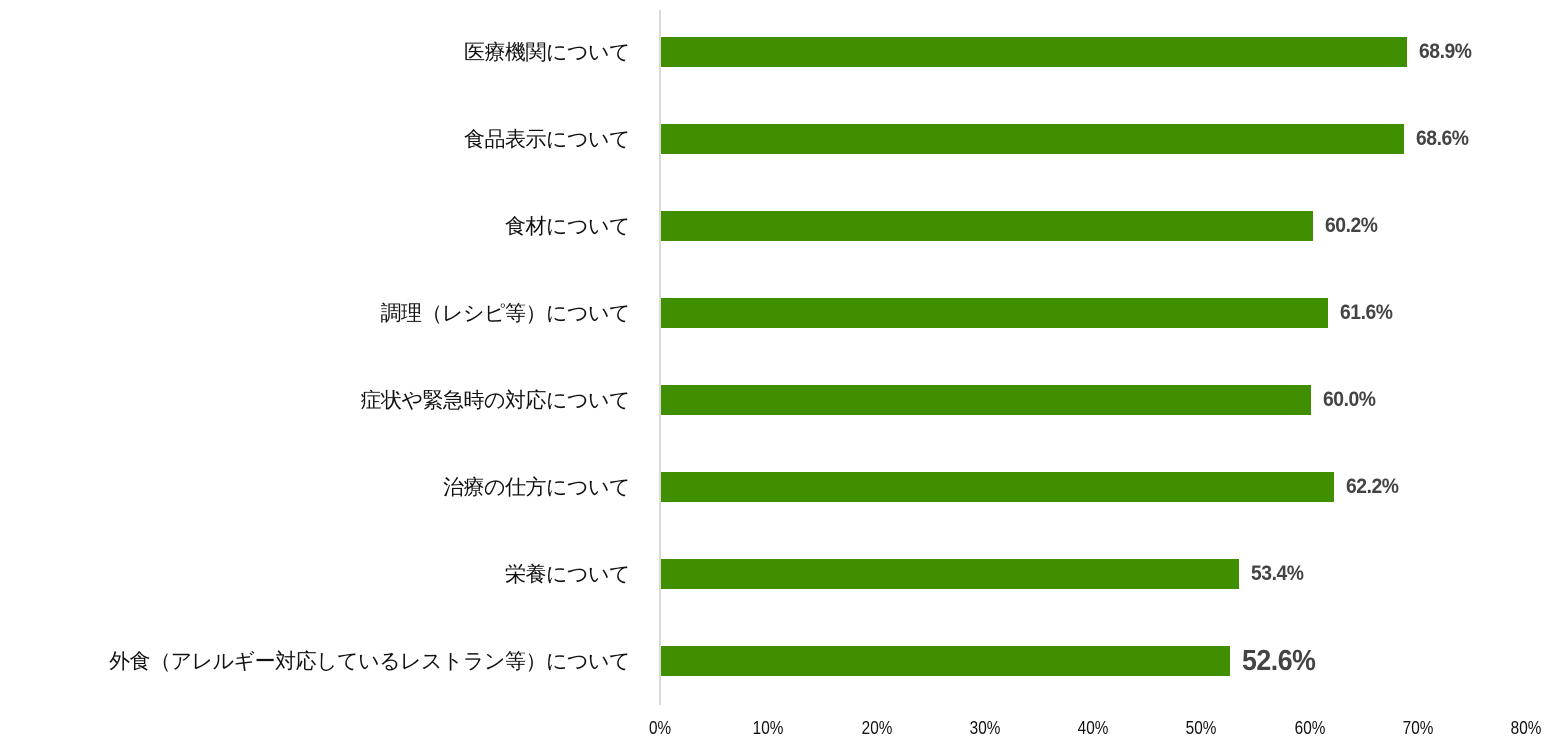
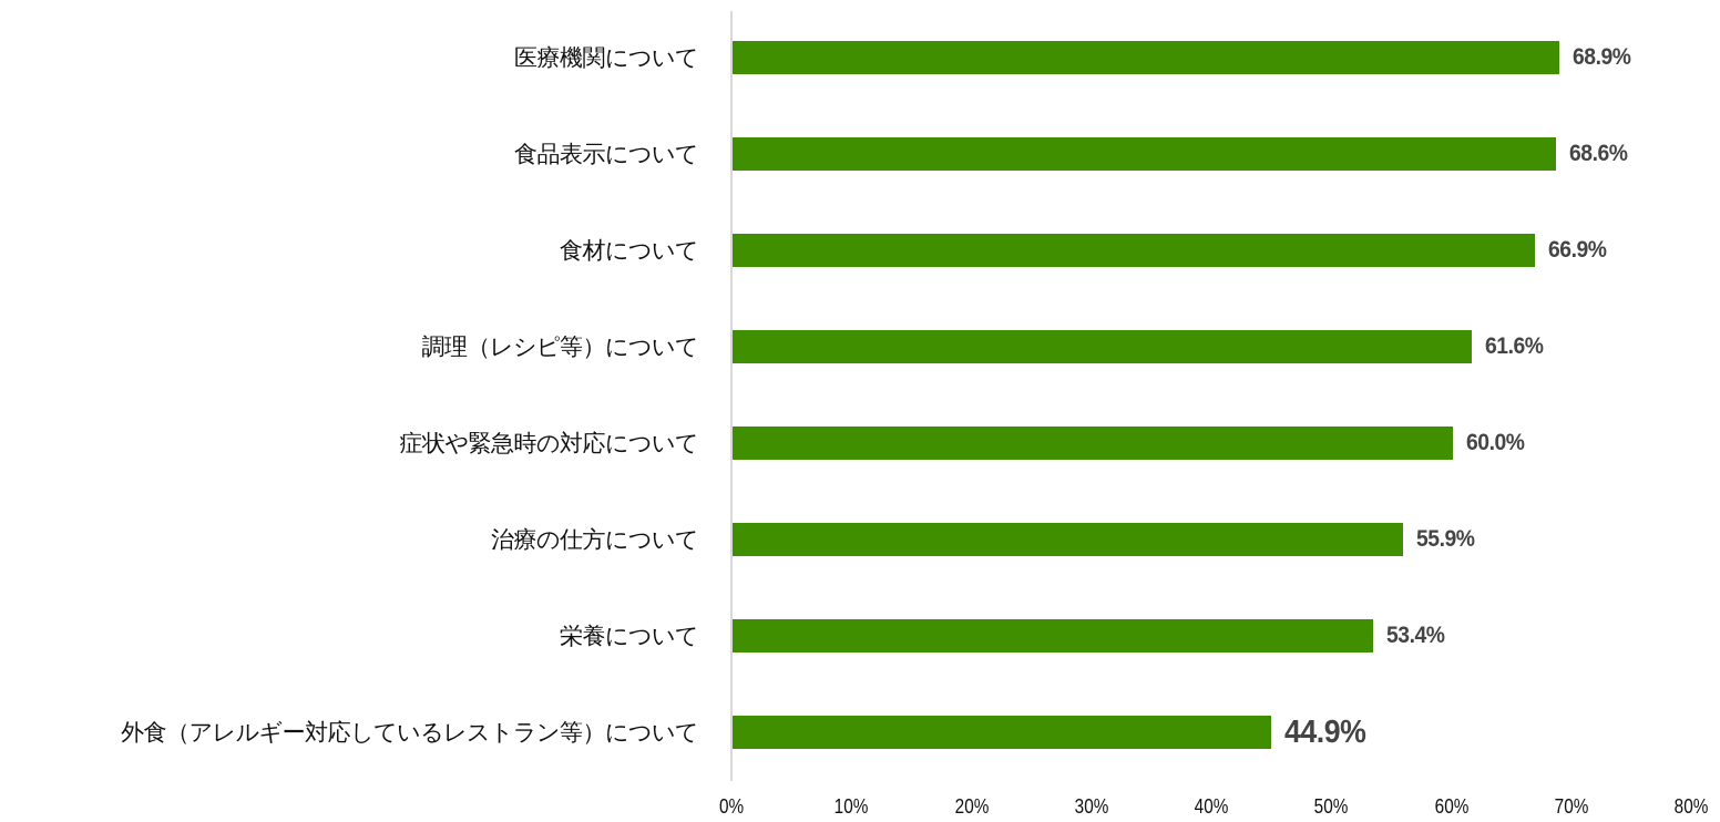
食材について: 60.2% -> 66.9%
治療の仕方について: 62.2% -> 55.9%
外食（アレルギー対応しているレストラン等）について: 52.6% -> 44.9%
